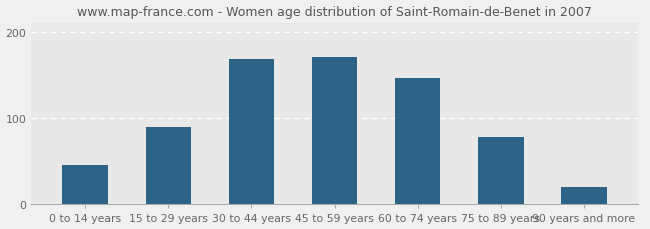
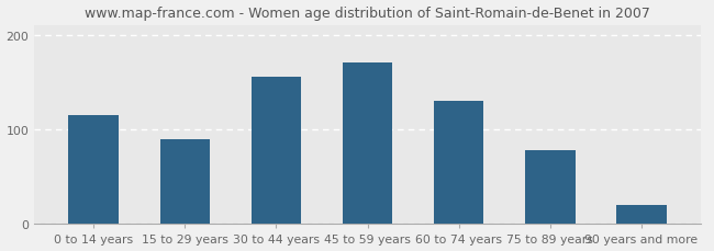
0 to 14 years: 46 -> 115
30 to 44 years: 168 -> 155
60 to 74 years: 146 -> 130
